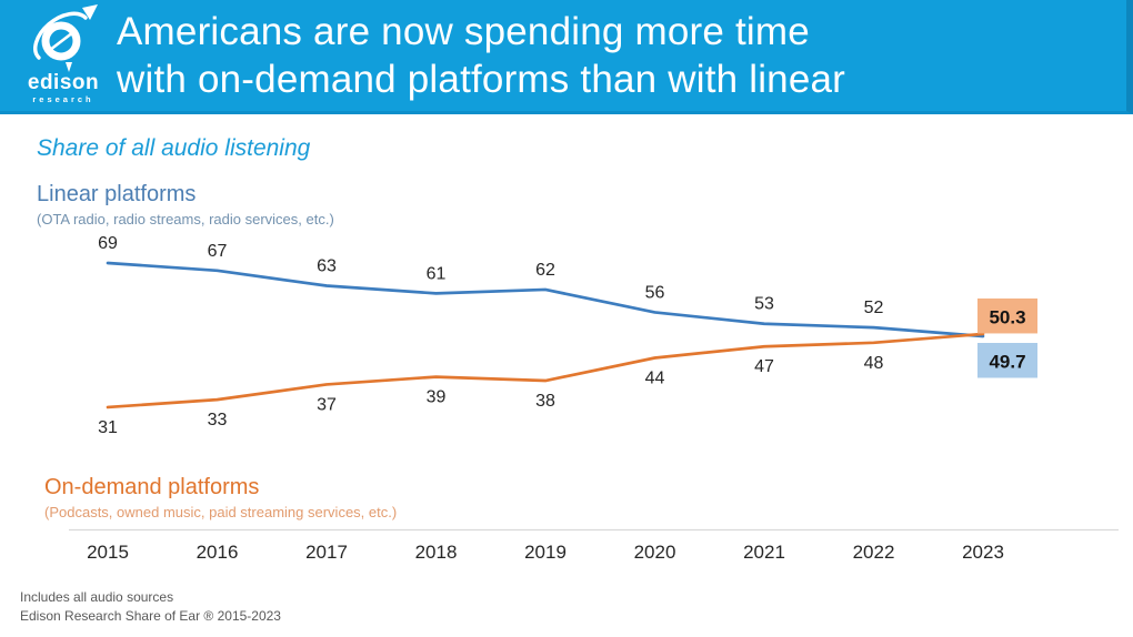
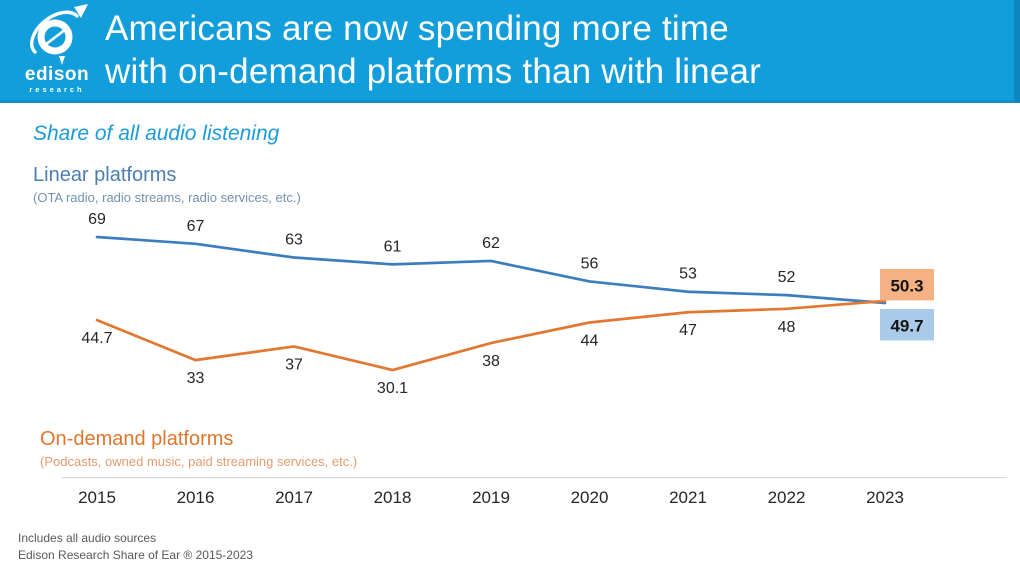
On-demand platforms/2015: 31 -> 44.7
On-demand platforms/2018: 39 -> 30.1
